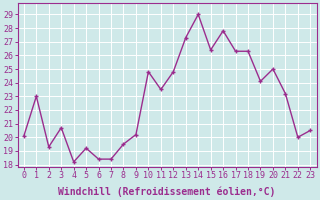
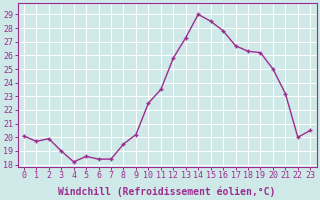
1: 23.0 -> 19.7
2: 19.3 -> 19.9
3: 20.7 -> 19.0
5: 19.2 -> 18.6
10: 24.8 -> 22.5
12: 24.8 -> 25.8
15: 26.4 -> 28.5
17: 26.3 -> 26.7
19: 24.1 -> 26.2
